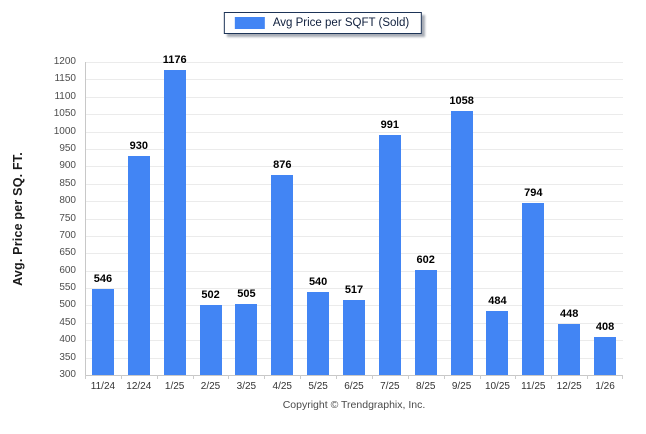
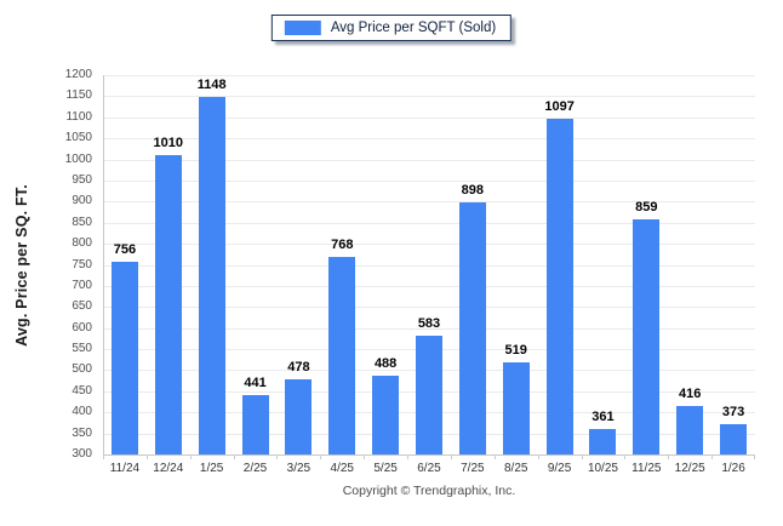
11/24: 546 -> 756
12/24: 930 -> 1010
1/25: 1176 -> 1148
2/25: 502 -> 441
3/25: 505 -> 478
4/25: 876 -> 768
5/25: 540 -> 488
6/25: 517 -> 583
7/25: 991 -> 898
8/25: 602 -> 519
9/25: 1058 -> 1097
10/25: 484 -> 361
11/25: 794 -> 859
12/25: 448 -> 416
1/26: 408 -> 373
